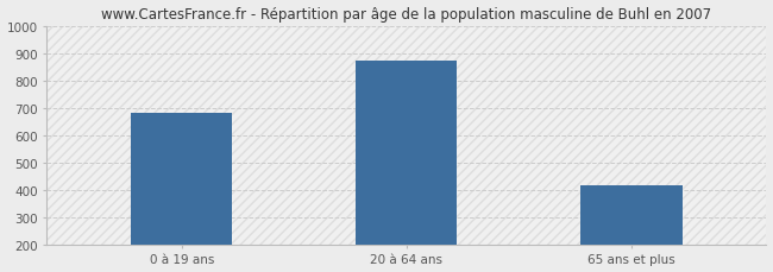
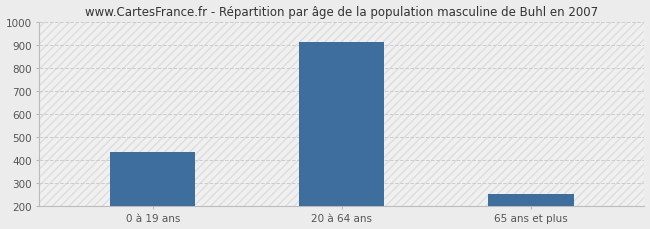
0 à 19 ans: 680 -> 435
20 à 64 ans: 870 -> 910
65 ans et plus: 415 -> 250
